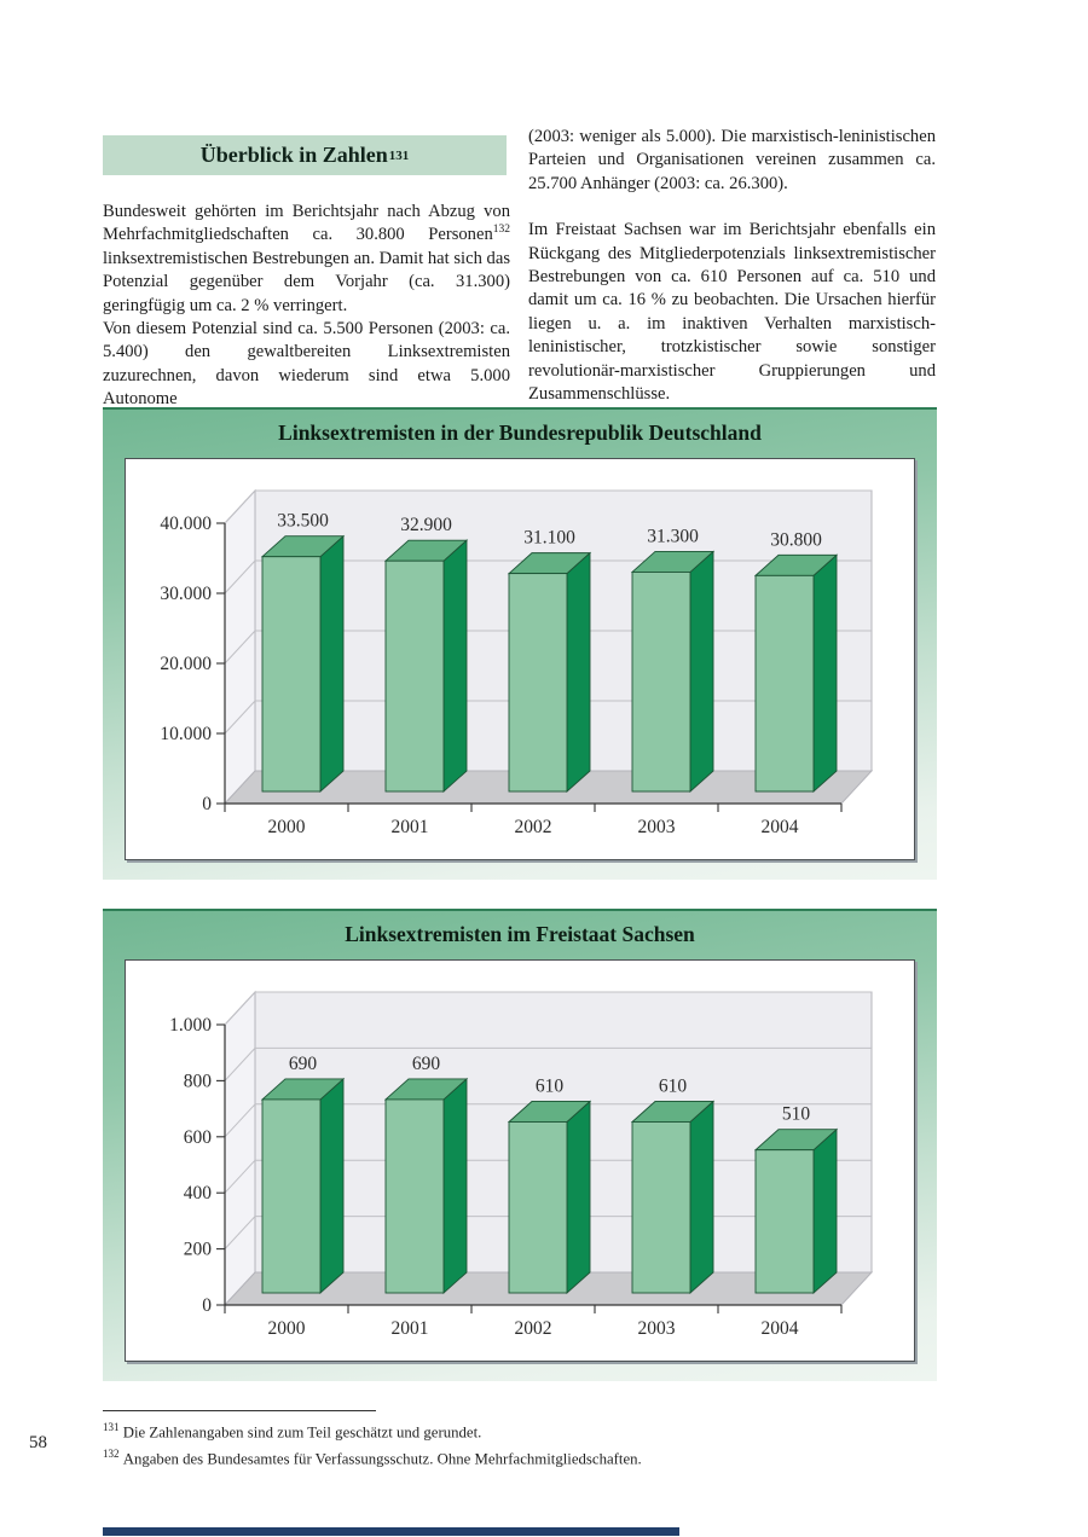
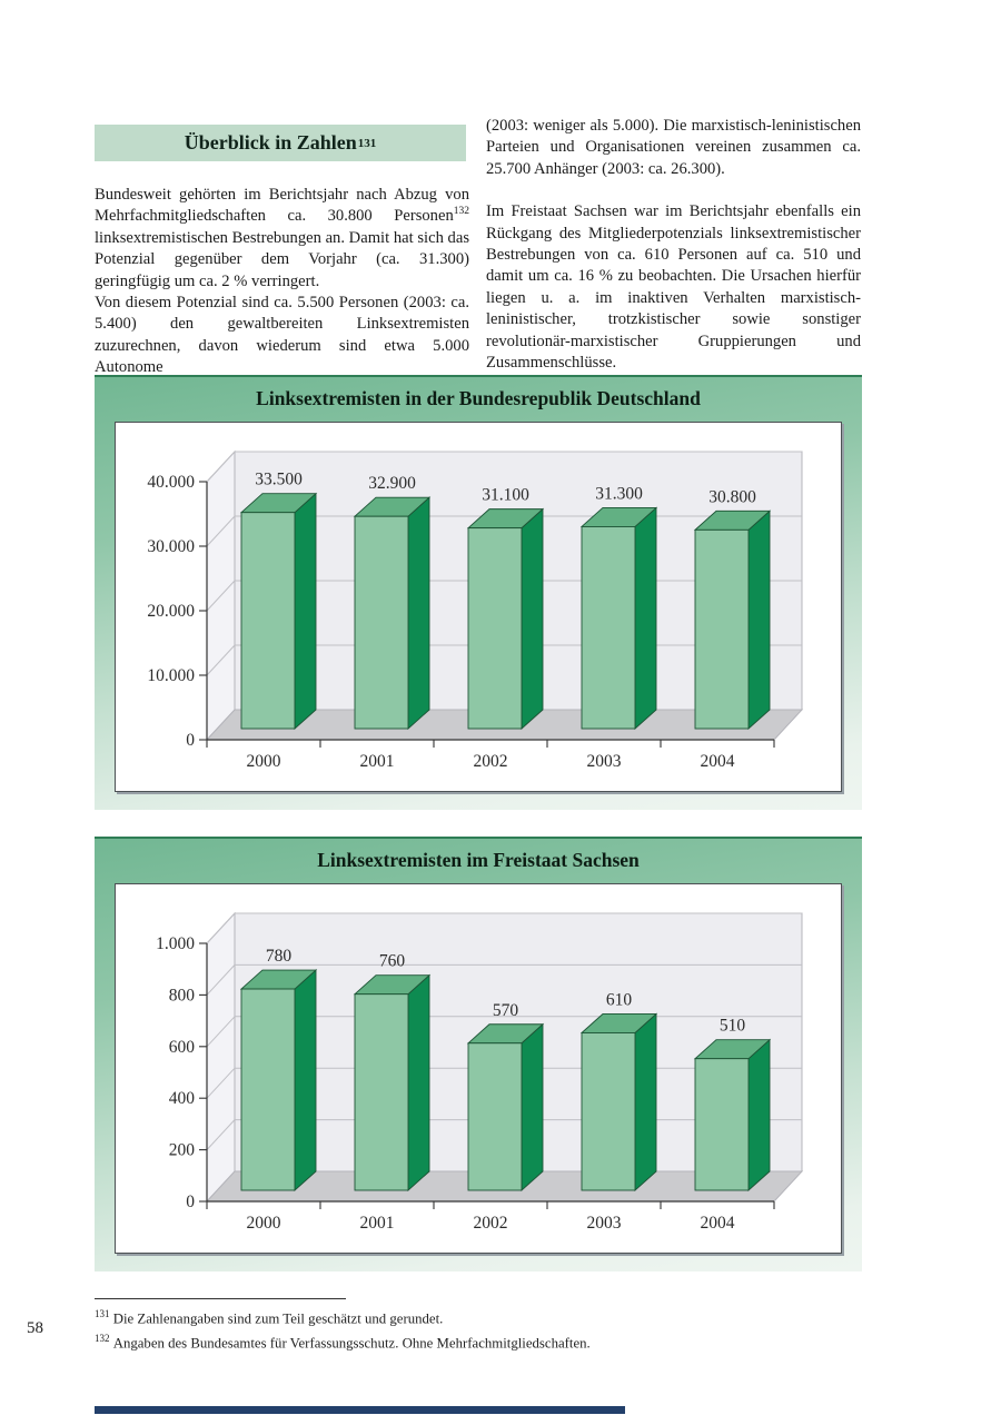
Linksextremisten im Freistaat Sachsen/2000: 690 -> 780
Linksextremisten im Freistaat Sachsen/2001: 690 -> 760
Linksextremisten im Freistaat Sachsen/2002: 610 -> 570
